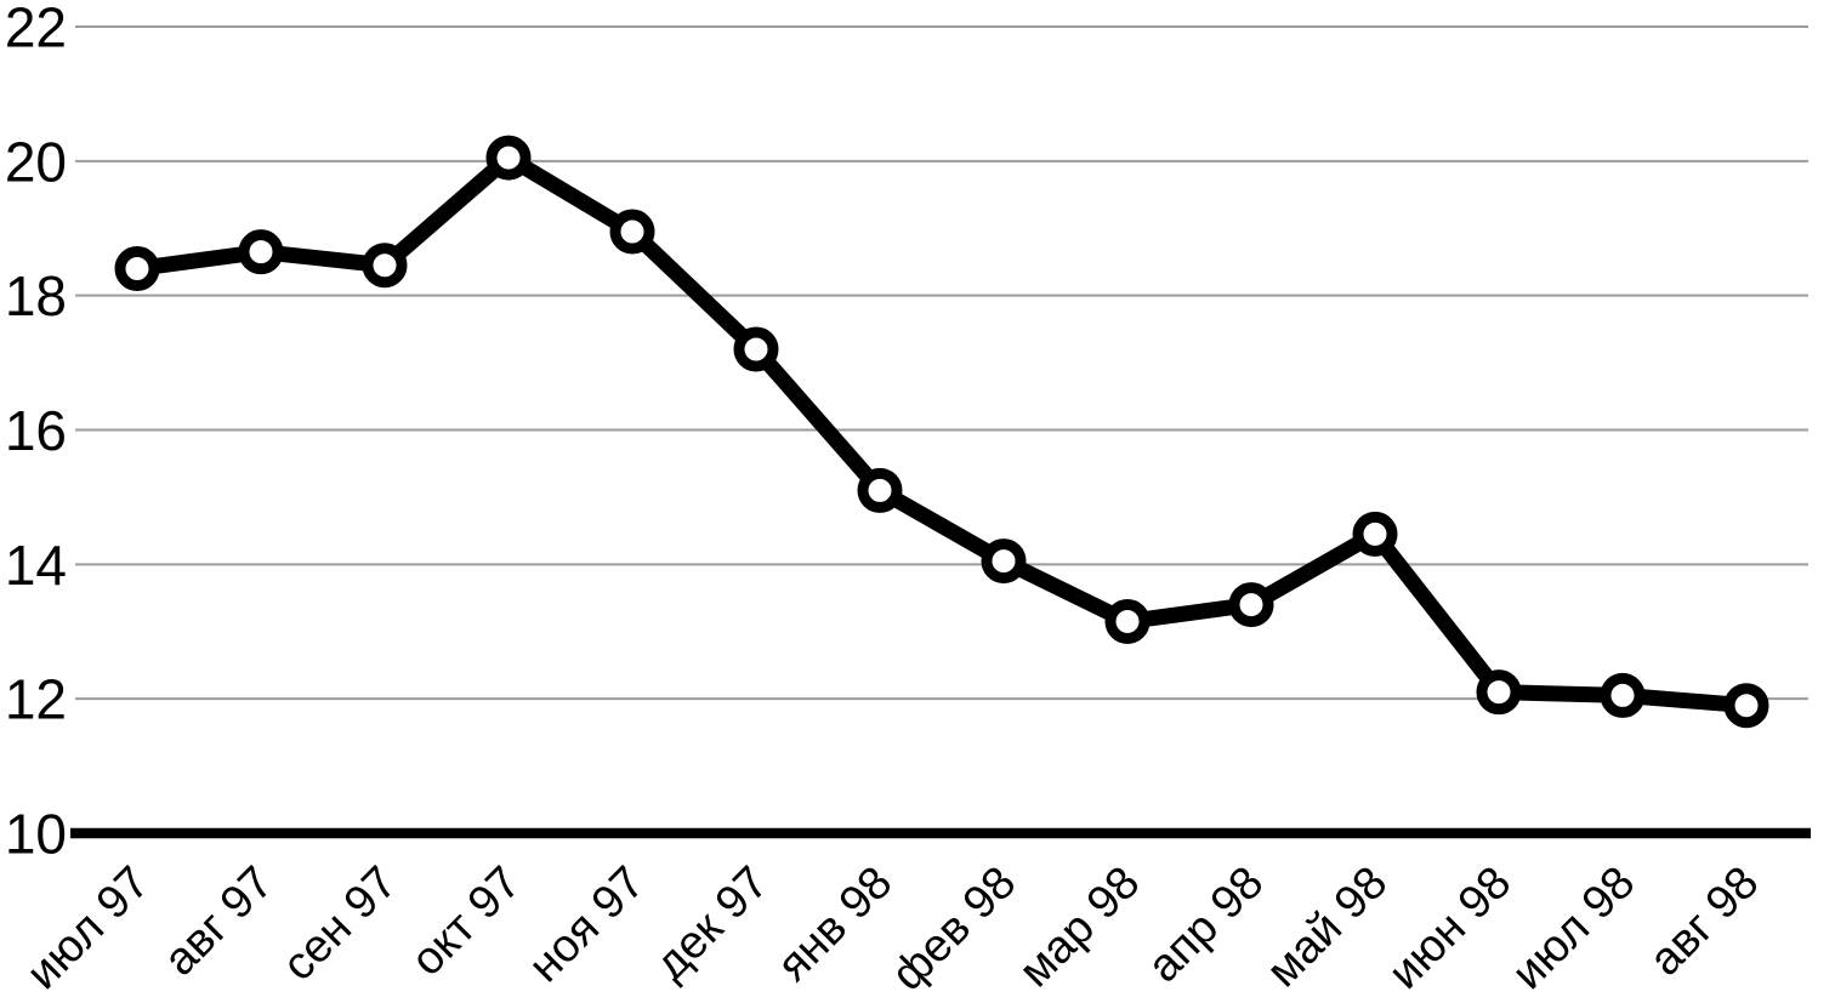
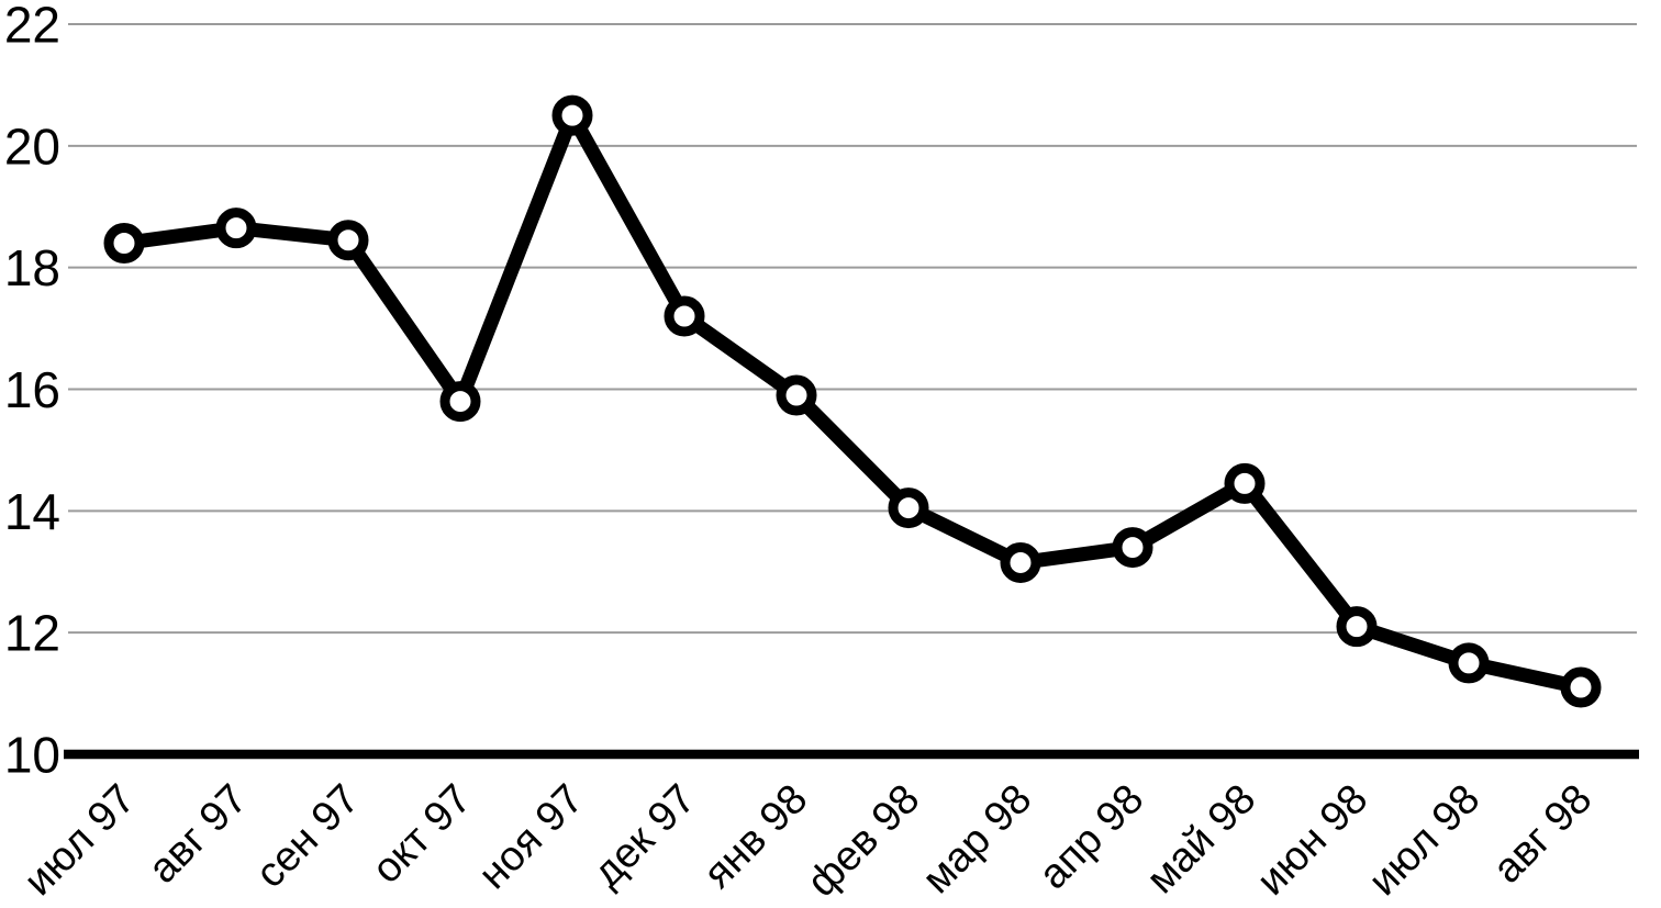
окт 97: 20.1 -> 15.8
ноя 97: 18.9 -> 20.5
янв 98: 15.1 -> 15.9
июл 98: 12.1 -> 11.5
авг 98: 11.9 -> 11.1
